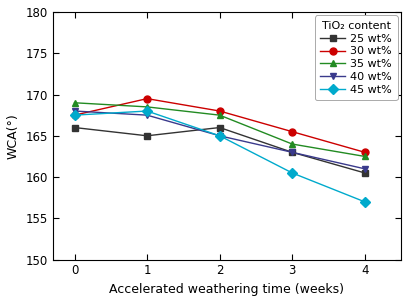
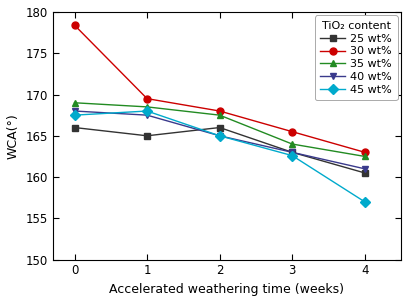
30 wt%/0: 167.5 -> 178.4
45 wt%/3: 160.5 -> 162.6
